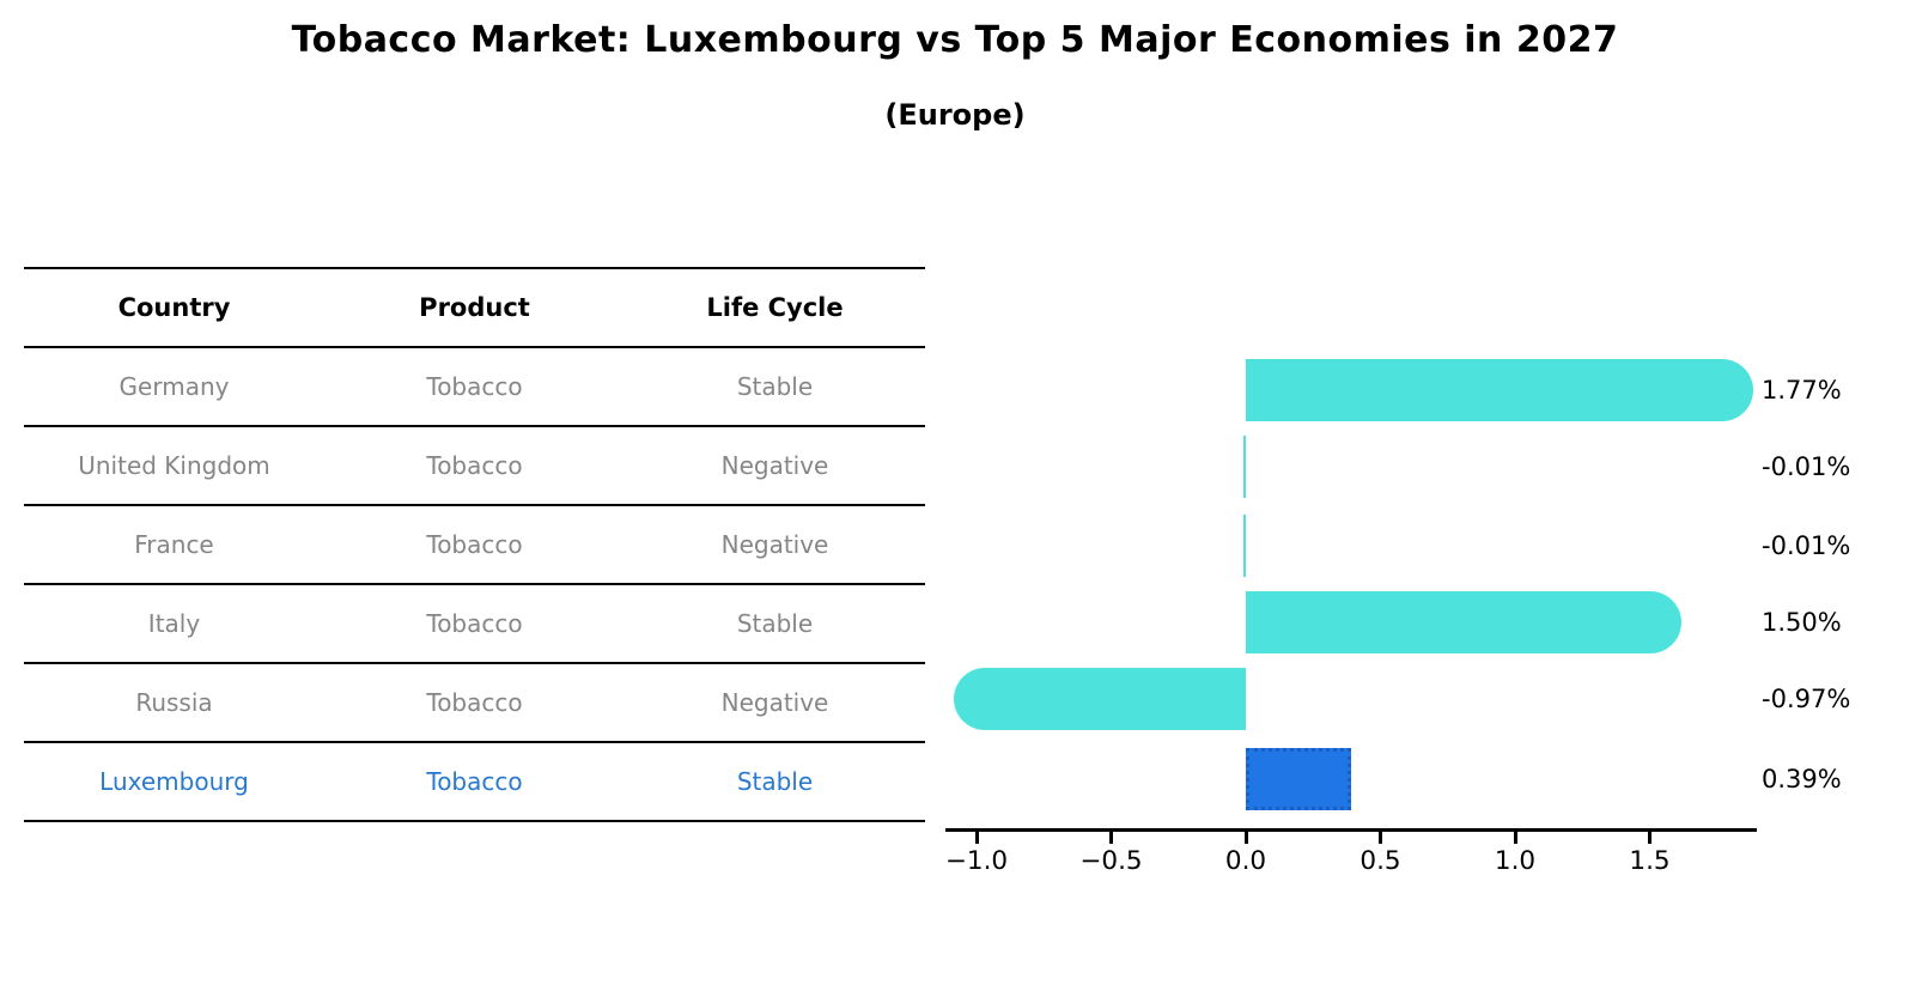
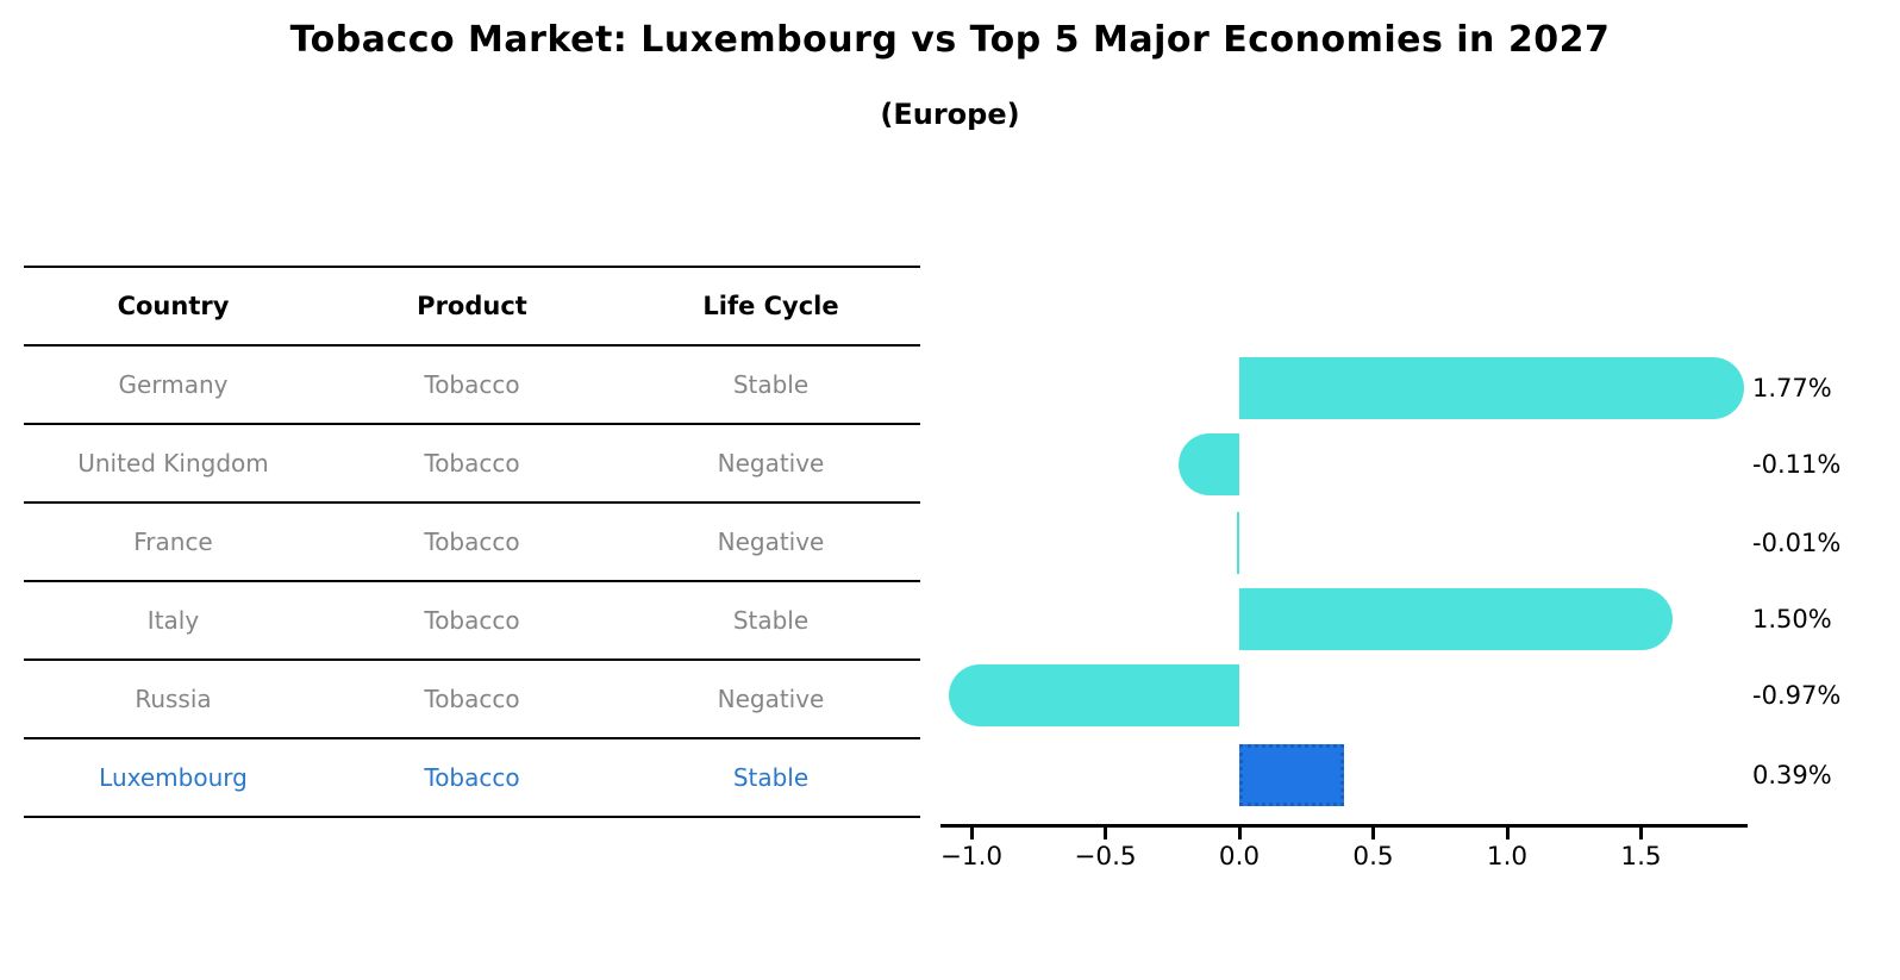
United Kingdom: -0.01% -> -0.11%
